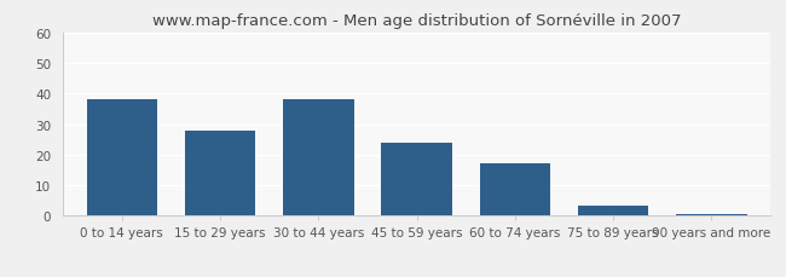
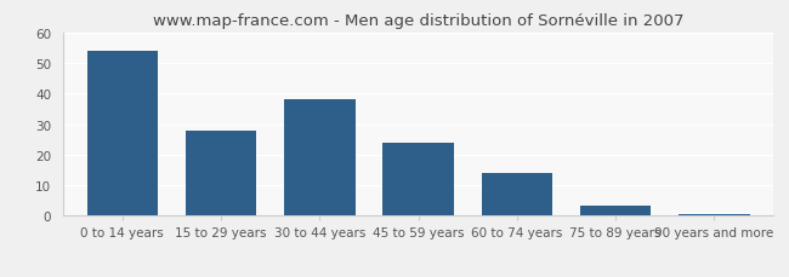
0 to 14 years: 38.0 -> 54.0
60 to 74 years: 17.0 -> 14.0
